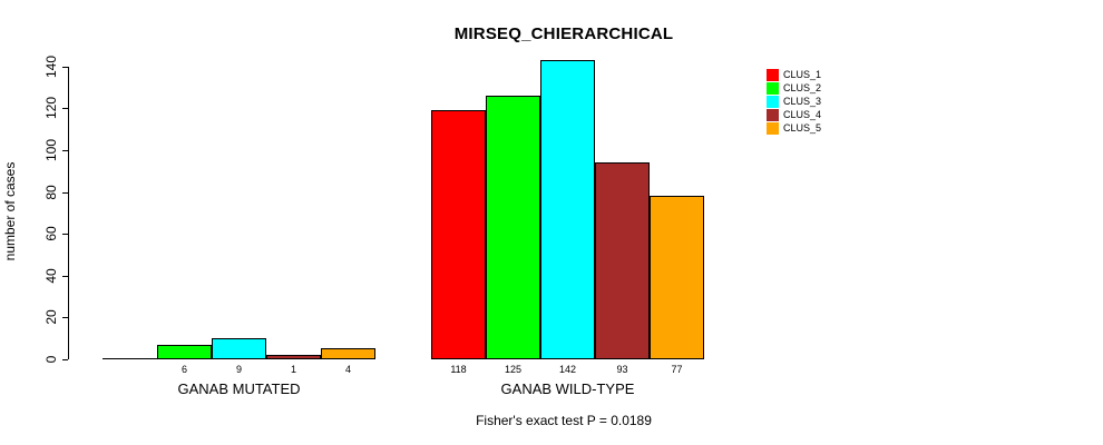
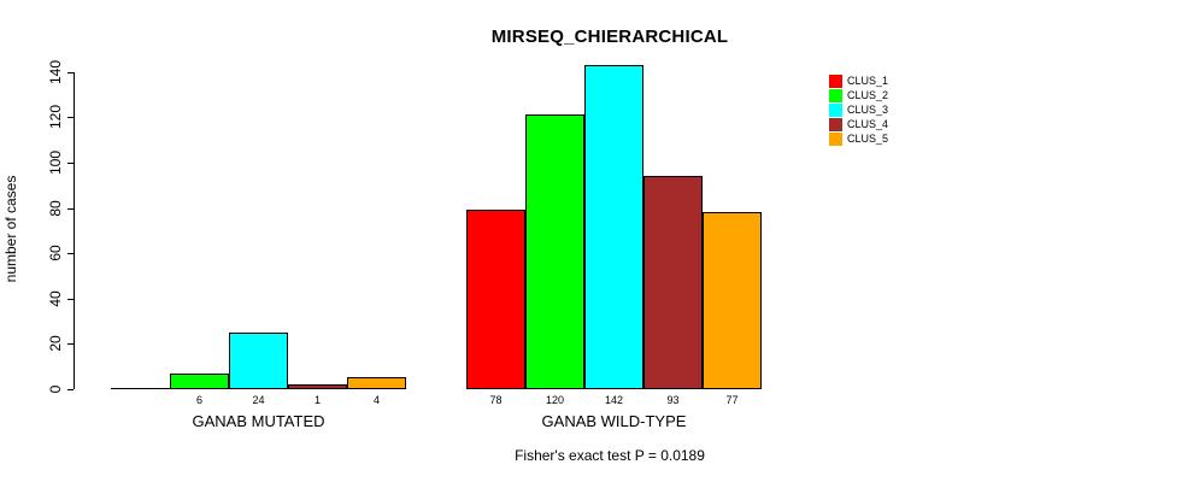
CLUS_3/GANAB MUTATED: 9 -> 24
CLUS_1/GANAB WILD-TYPE: 118 -> 78
CLUS_2/GANAB WILD-TYPE: 125 -> 120
